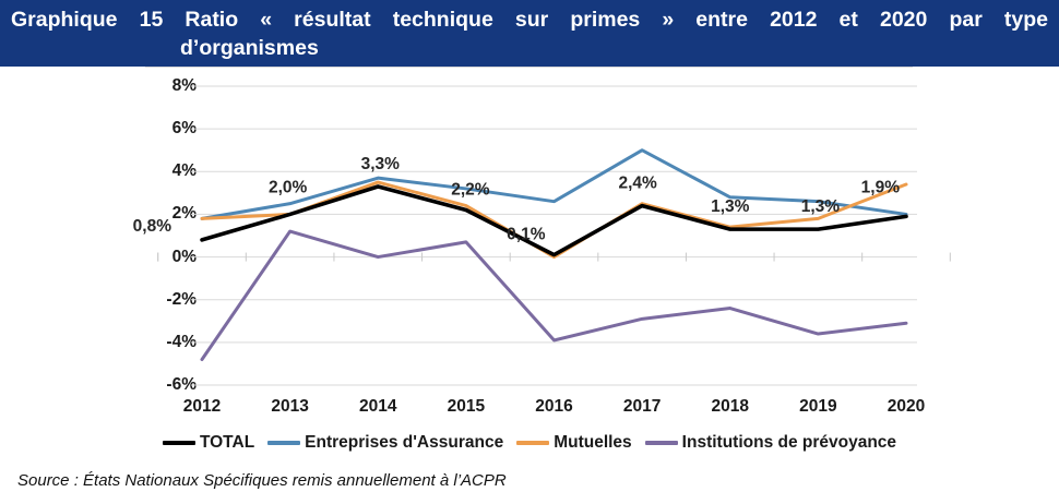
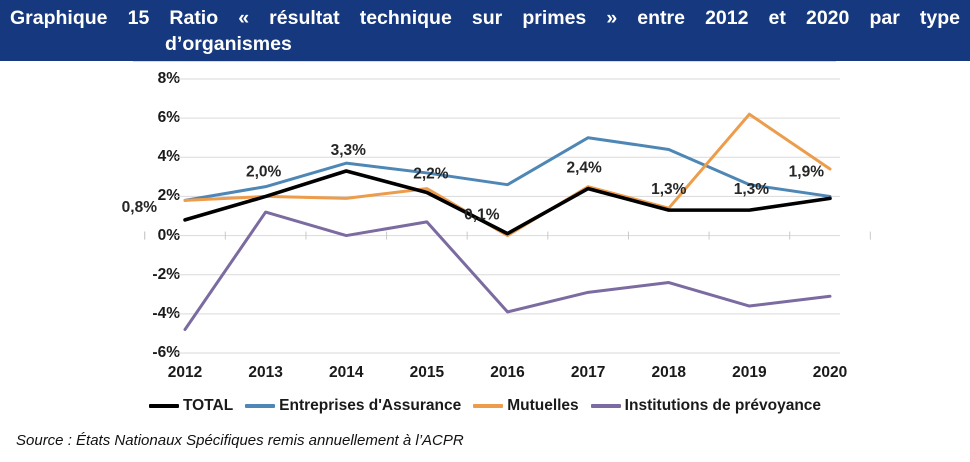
Mutuelles/2014: 3.5% -> 1.9%
Entreprises d'Assurance/2018: 2.8% -> 4.4%
Mutuelles/2019: 1.8% -> 6.2%
